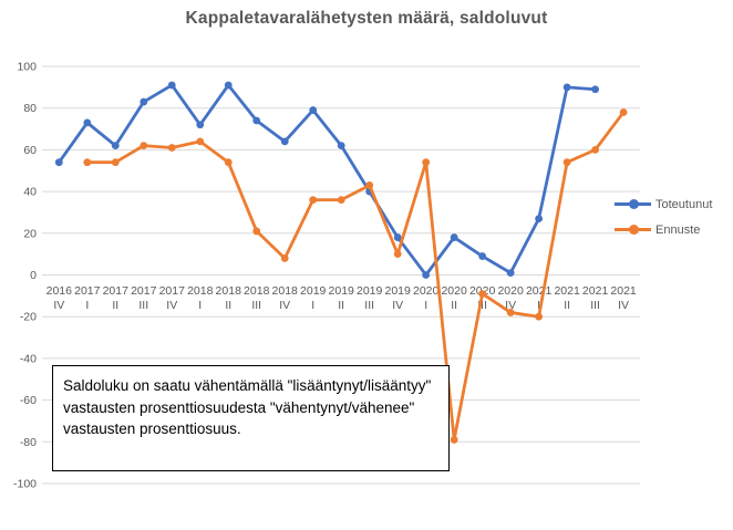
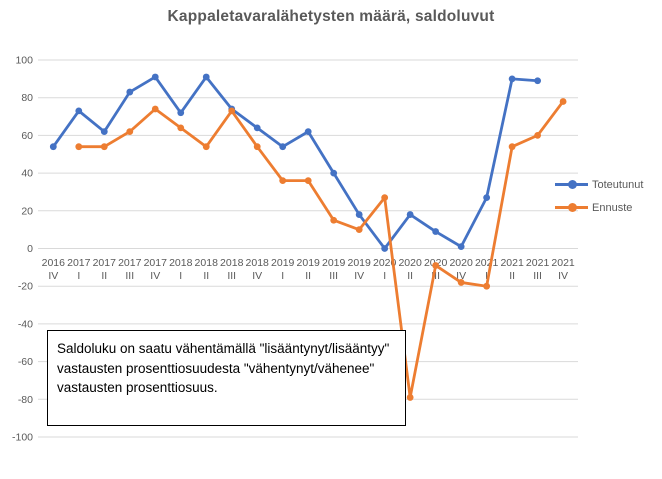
Ennuste/2017 IV: 61 -> 74
Ennuste/2018 III: 21 -> 73
Ennuste/2018 IV: 8 -> 54
Toteutunut/2019 I: 79 -> 54
Ennuste/2019 III: 43 -> 15
Ennuste/2020 I: 54 -> 27
